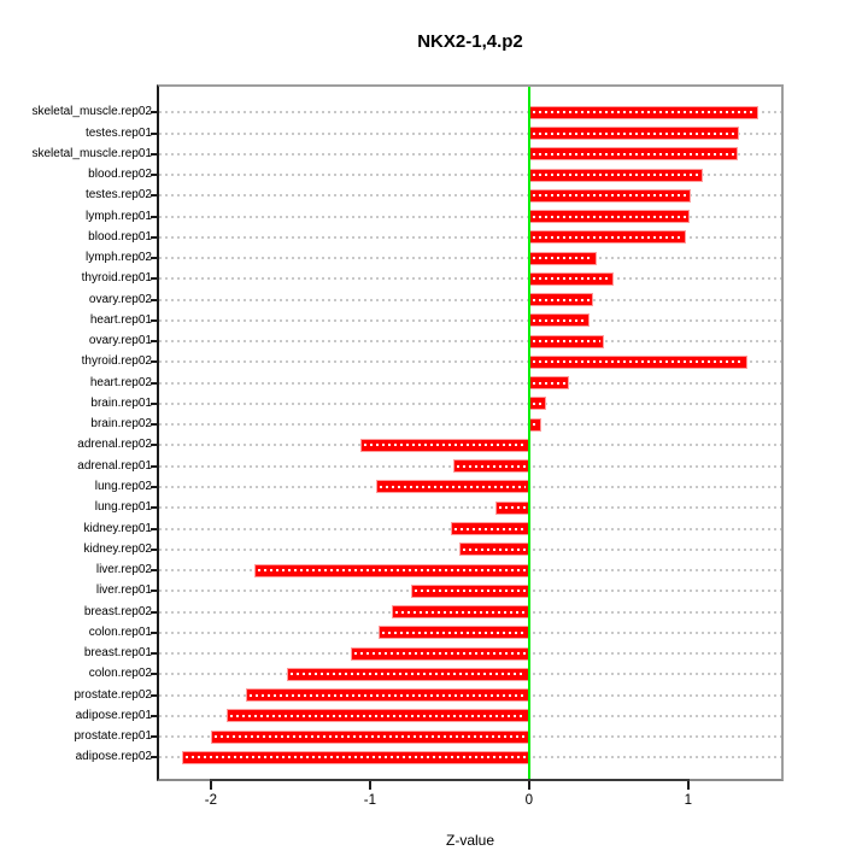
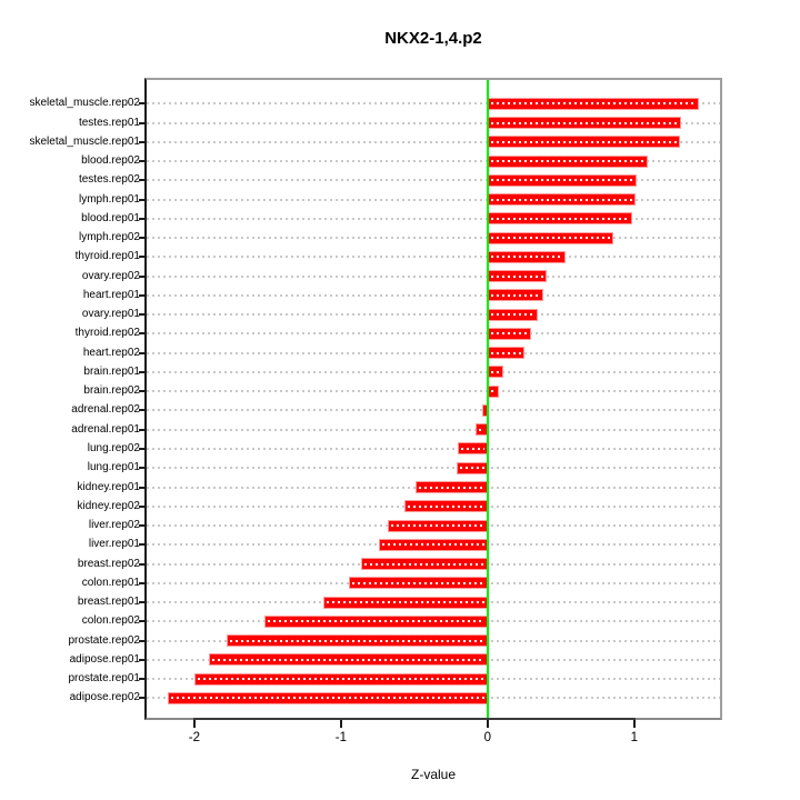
lymph.rep02: 0.43 -> 0.86
ovary.rep01: 0.47 -> 0.34
thyroid.rep02: 1.37 -> 0.30
adrenal.rep02: -1.06 -> -0.04
adrenal.rep01: -0.48 -> -0.08
lung.rep02: -0.96 -> -0.20
kidney.rep02: -0.44 -> -0.57
liver.rep02: -1.73 -> -0.68
